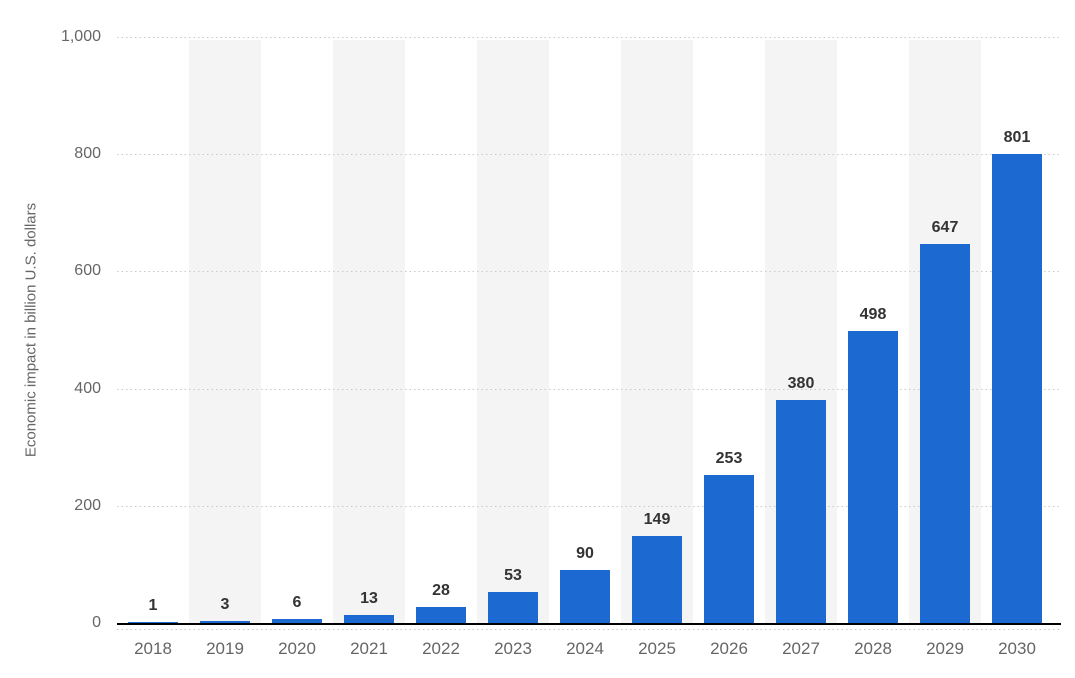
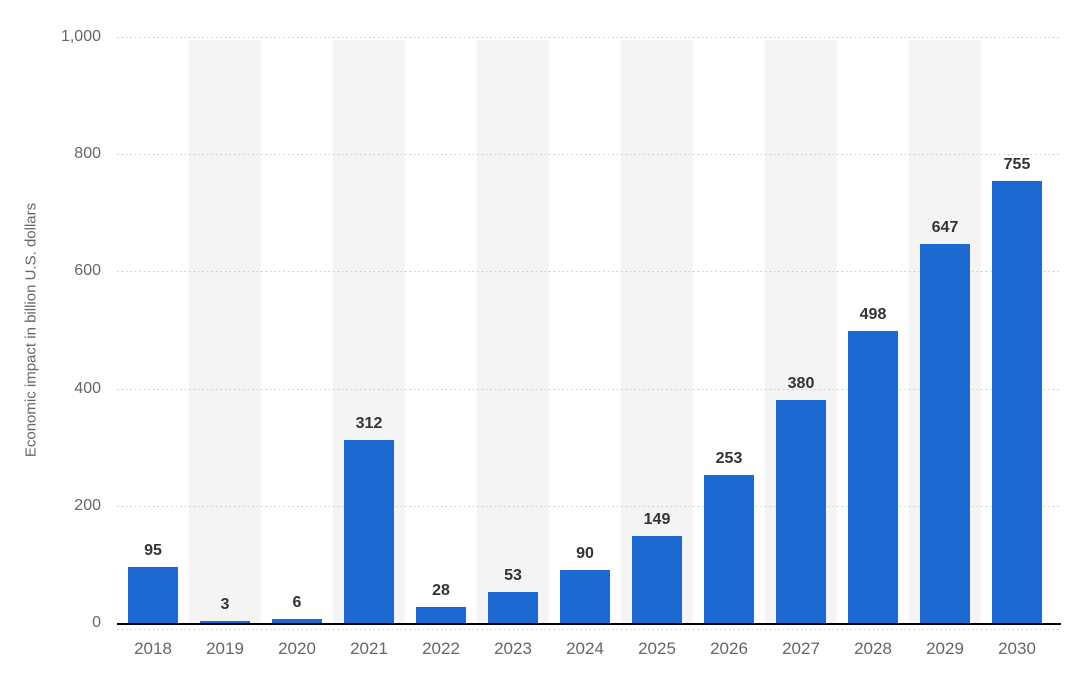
2018: 1 -> 95
2021: 13 -> 312
2030: 801 -> 755
